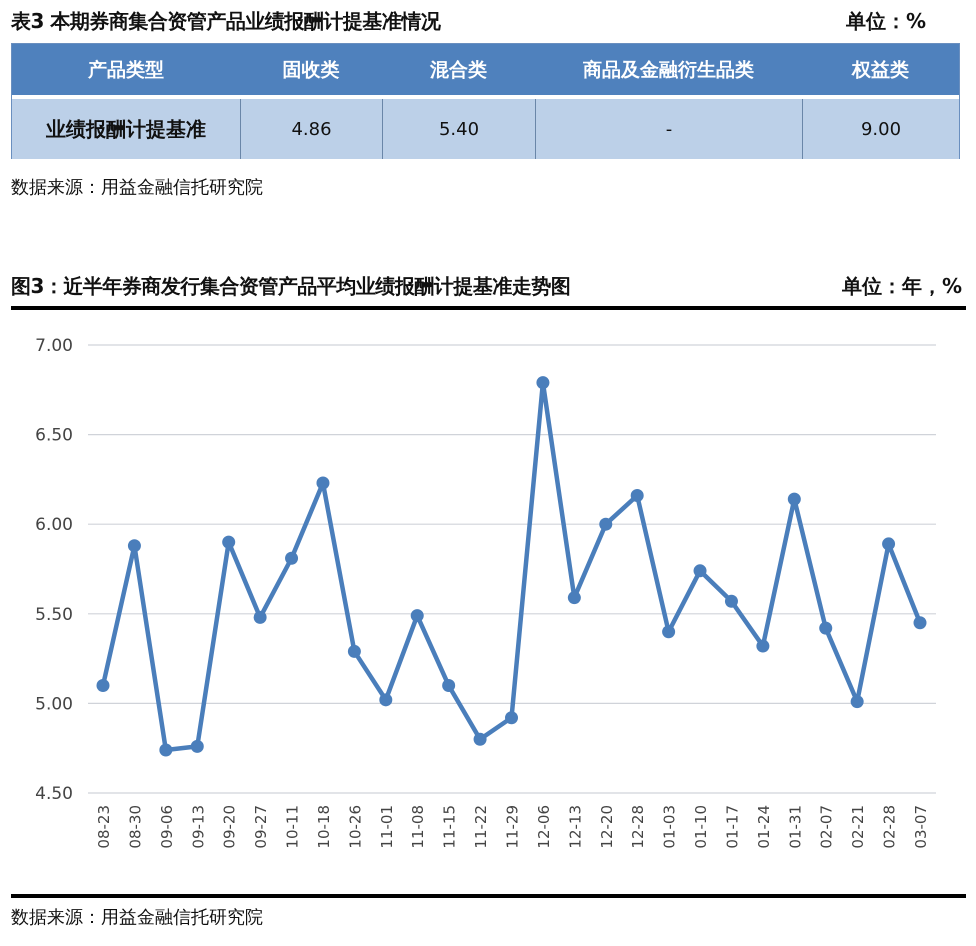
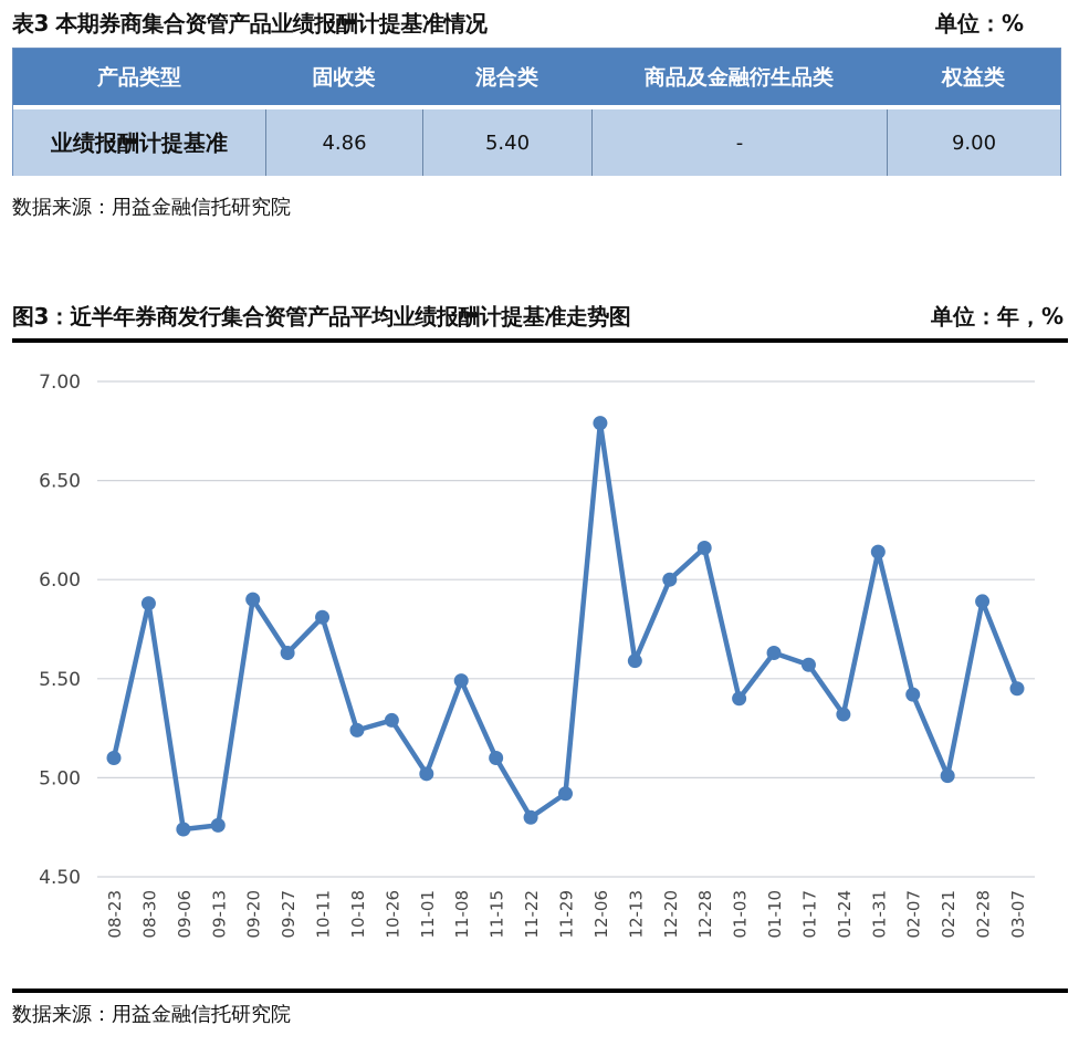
09-27: 5.48 -> 5.63
10-18: 6.23 -> 5.24
01-10: 5.74 -> 5.63
